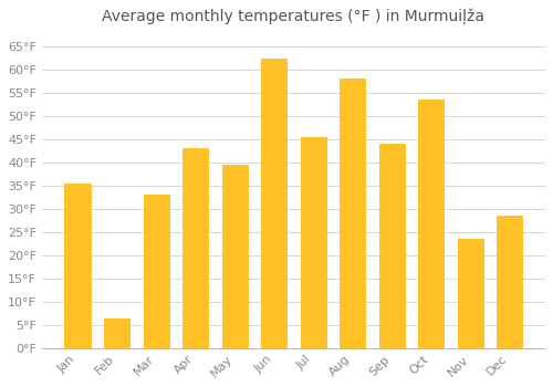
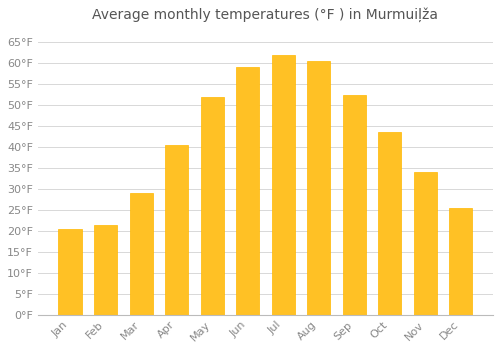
Jan: 35.5°F -> 20.5°F
Feb: 6.5°F -> 21.5°F
Mar: 33.0°F -> 29.0°F
Apr: 43.0°F -> 40.5°F
May: 39.5°F -> 52.0°F
Jun: 62.5°F -> 59.0°F
Jul: 45.5°F -> 62.0°F
Aug: 58.0°F -> 60.5°F
Sep: 44.0°F -> 52.5°F
Oct: 53.5°F -> 43.5°F
Nov: 23.5°F -> 34.0°F
Dec: 28.5°F -> 25.5°F
